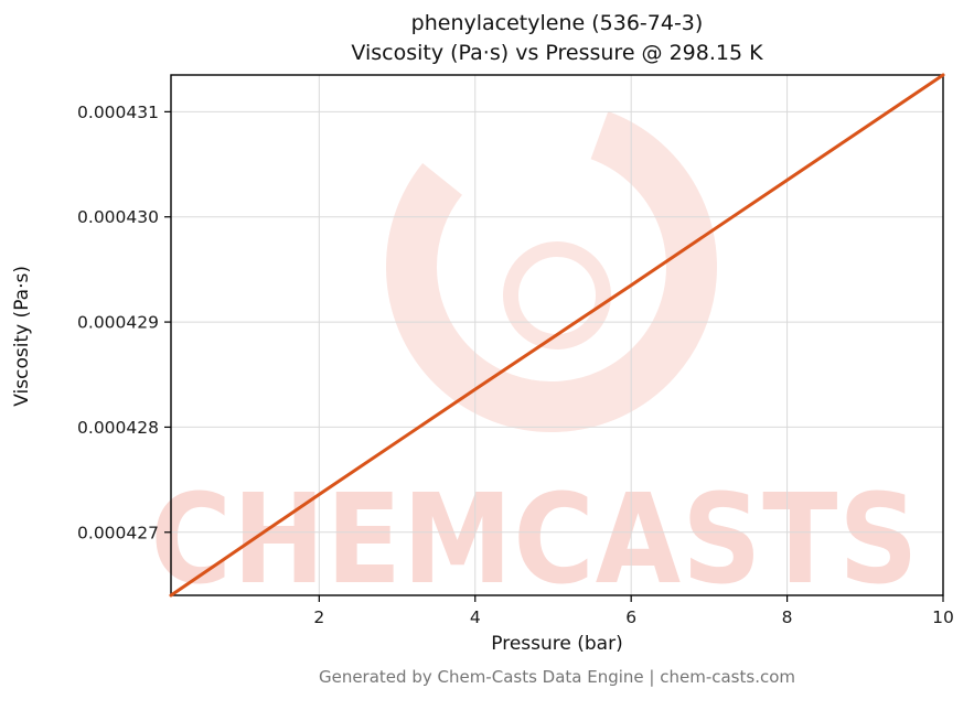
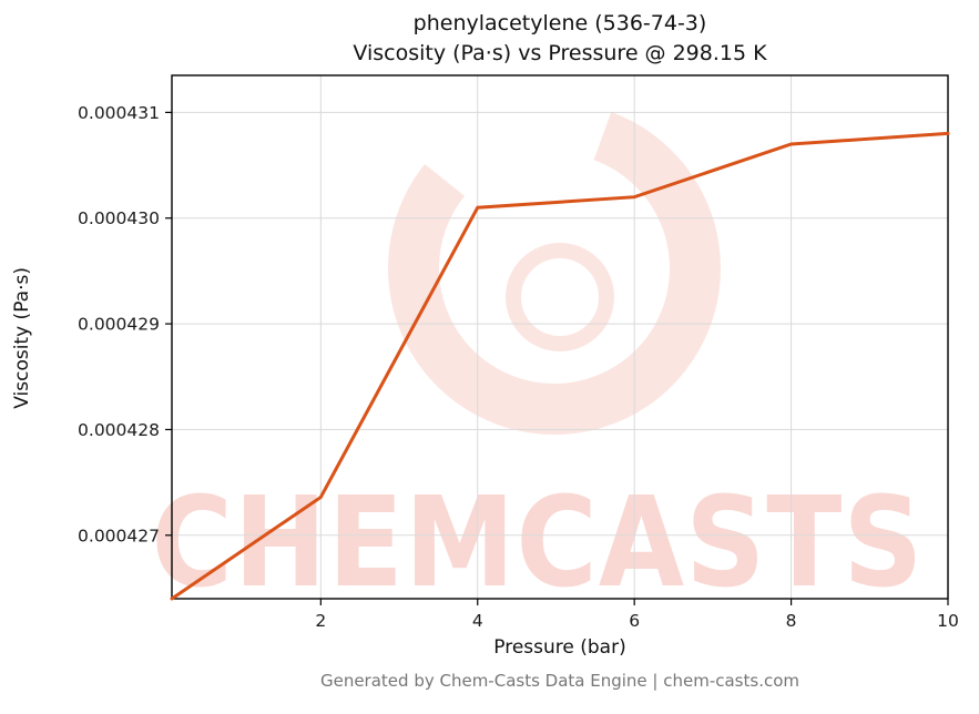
4: 0.0004284 -> 0.0004301
6: 0.0004294 -> 0.0004302
8: 0.0004304 -> 0.0004307
10: 0.0004313 -> 0.0004308
